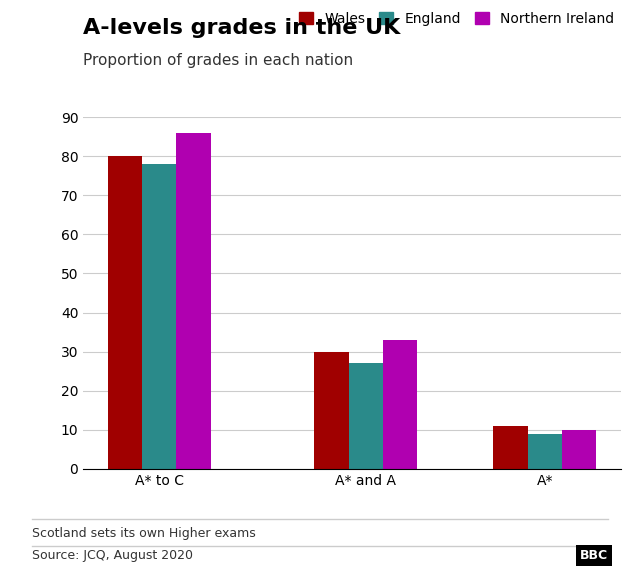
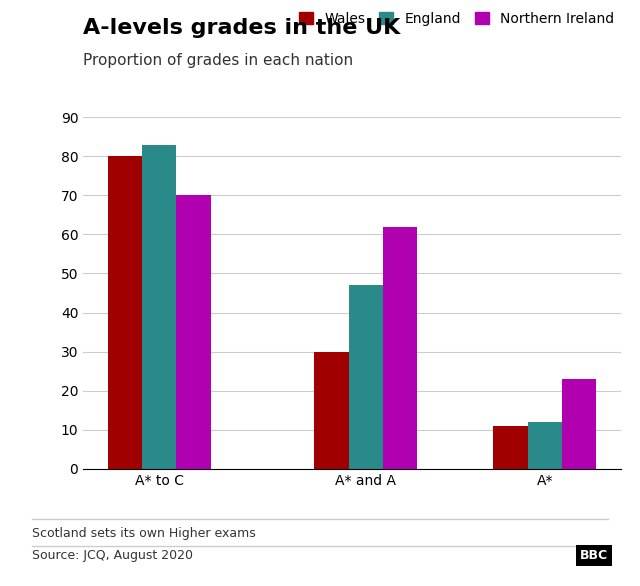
England/A* to C: 78 -> 83
Northern Ireland/A* to C: 86 -> 70
England/A* and A: 27 -> 47
Northern Ireland/A* and A: 33 -> 62
England/A*: 9 -> 12
Northern Ireland/A*: 10 -> 23
